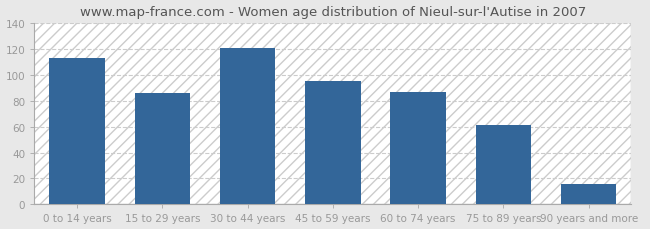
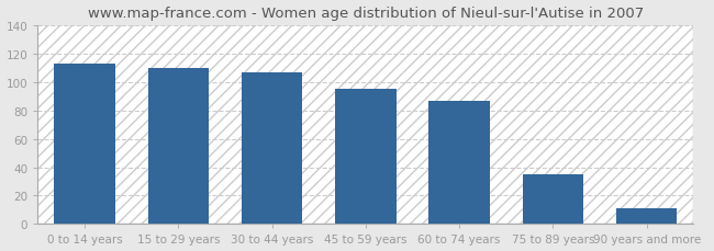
15 to 29 years: 86 -> 110
30 to 44 years: 121 -> 107
75 to 89 years: 61 -> 35
90 years and more: 16 -> 11
